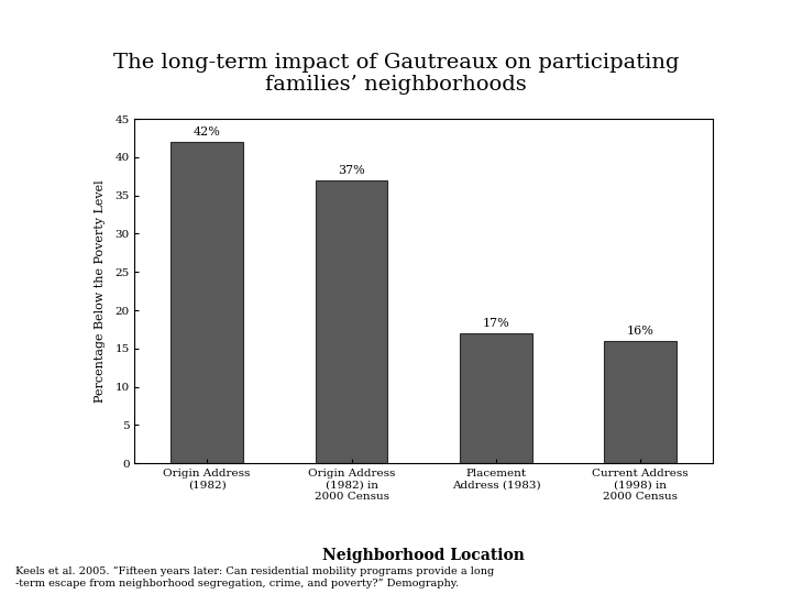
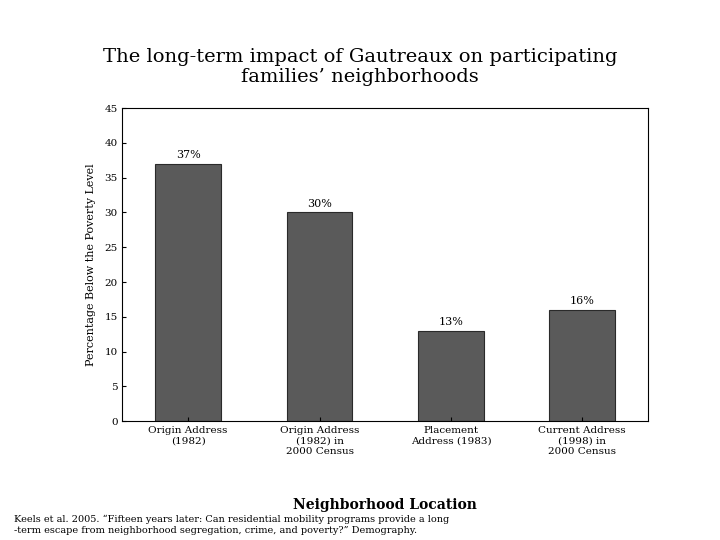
Origin Address (1982): 42% -> 37%
Origin Address (1982) in 2000 Census: 37% -> 30%
Placement Address (1983): 17% -> 13%
